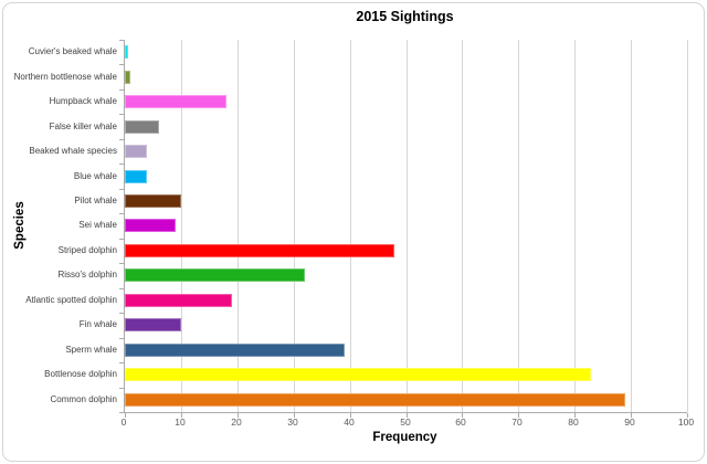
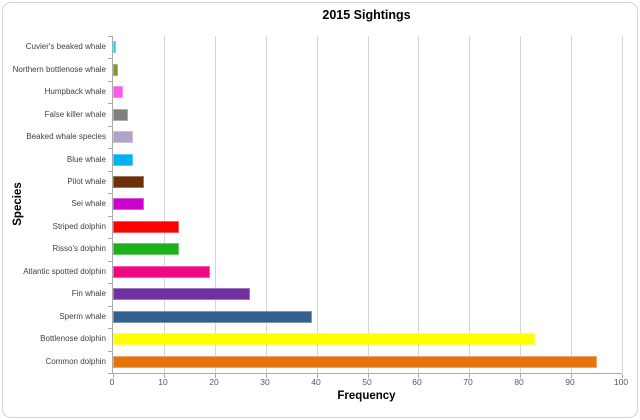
Humpback whale: 18 -> 2
False killer whale: 6 -> 3
Pilot whale: 10 -> 6
Sei whale: 9 -> 6
Striped dolphin: 48 -> 13
Risso's dolphin: 32 -> 13
Fin whale: 10 -> 27
Common dolphin: 89 -> 95
